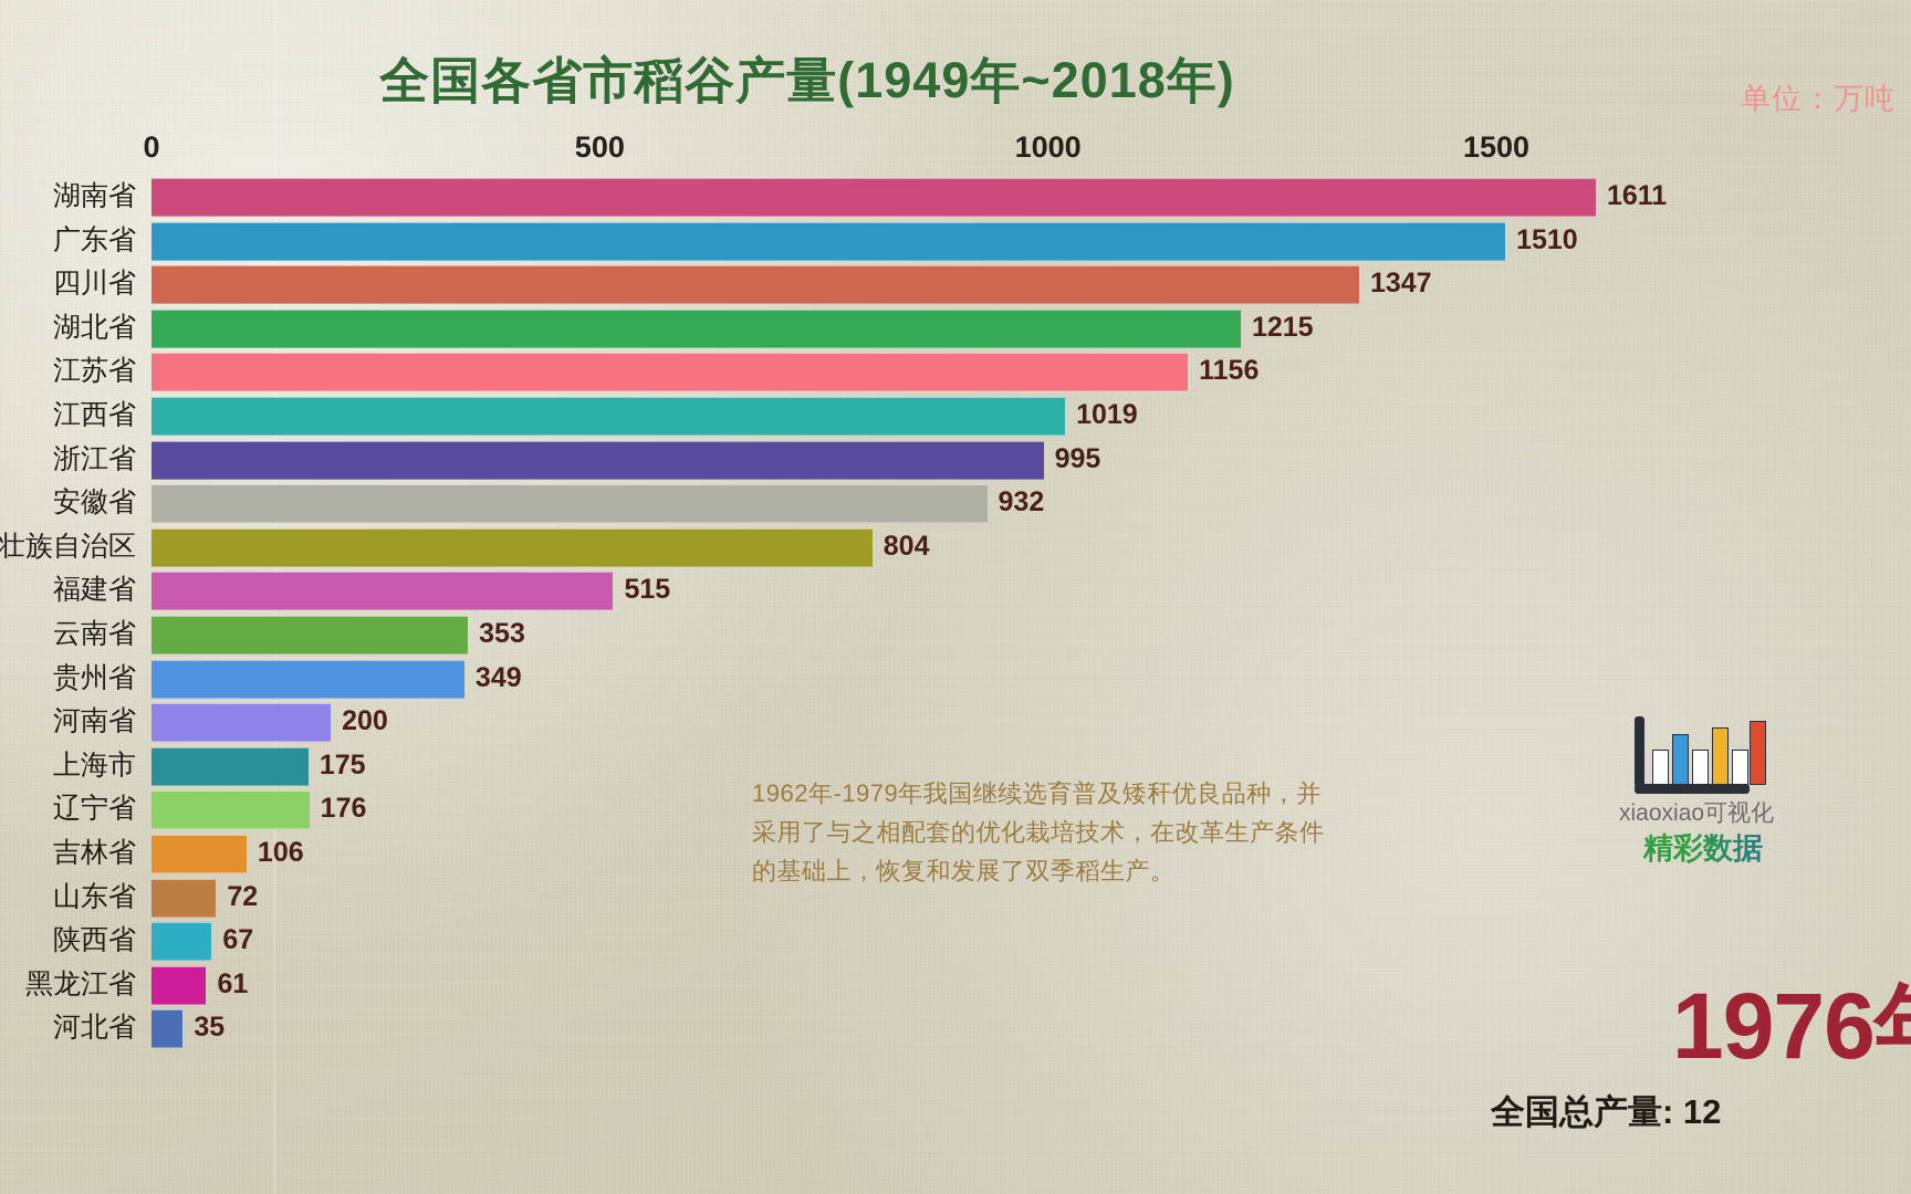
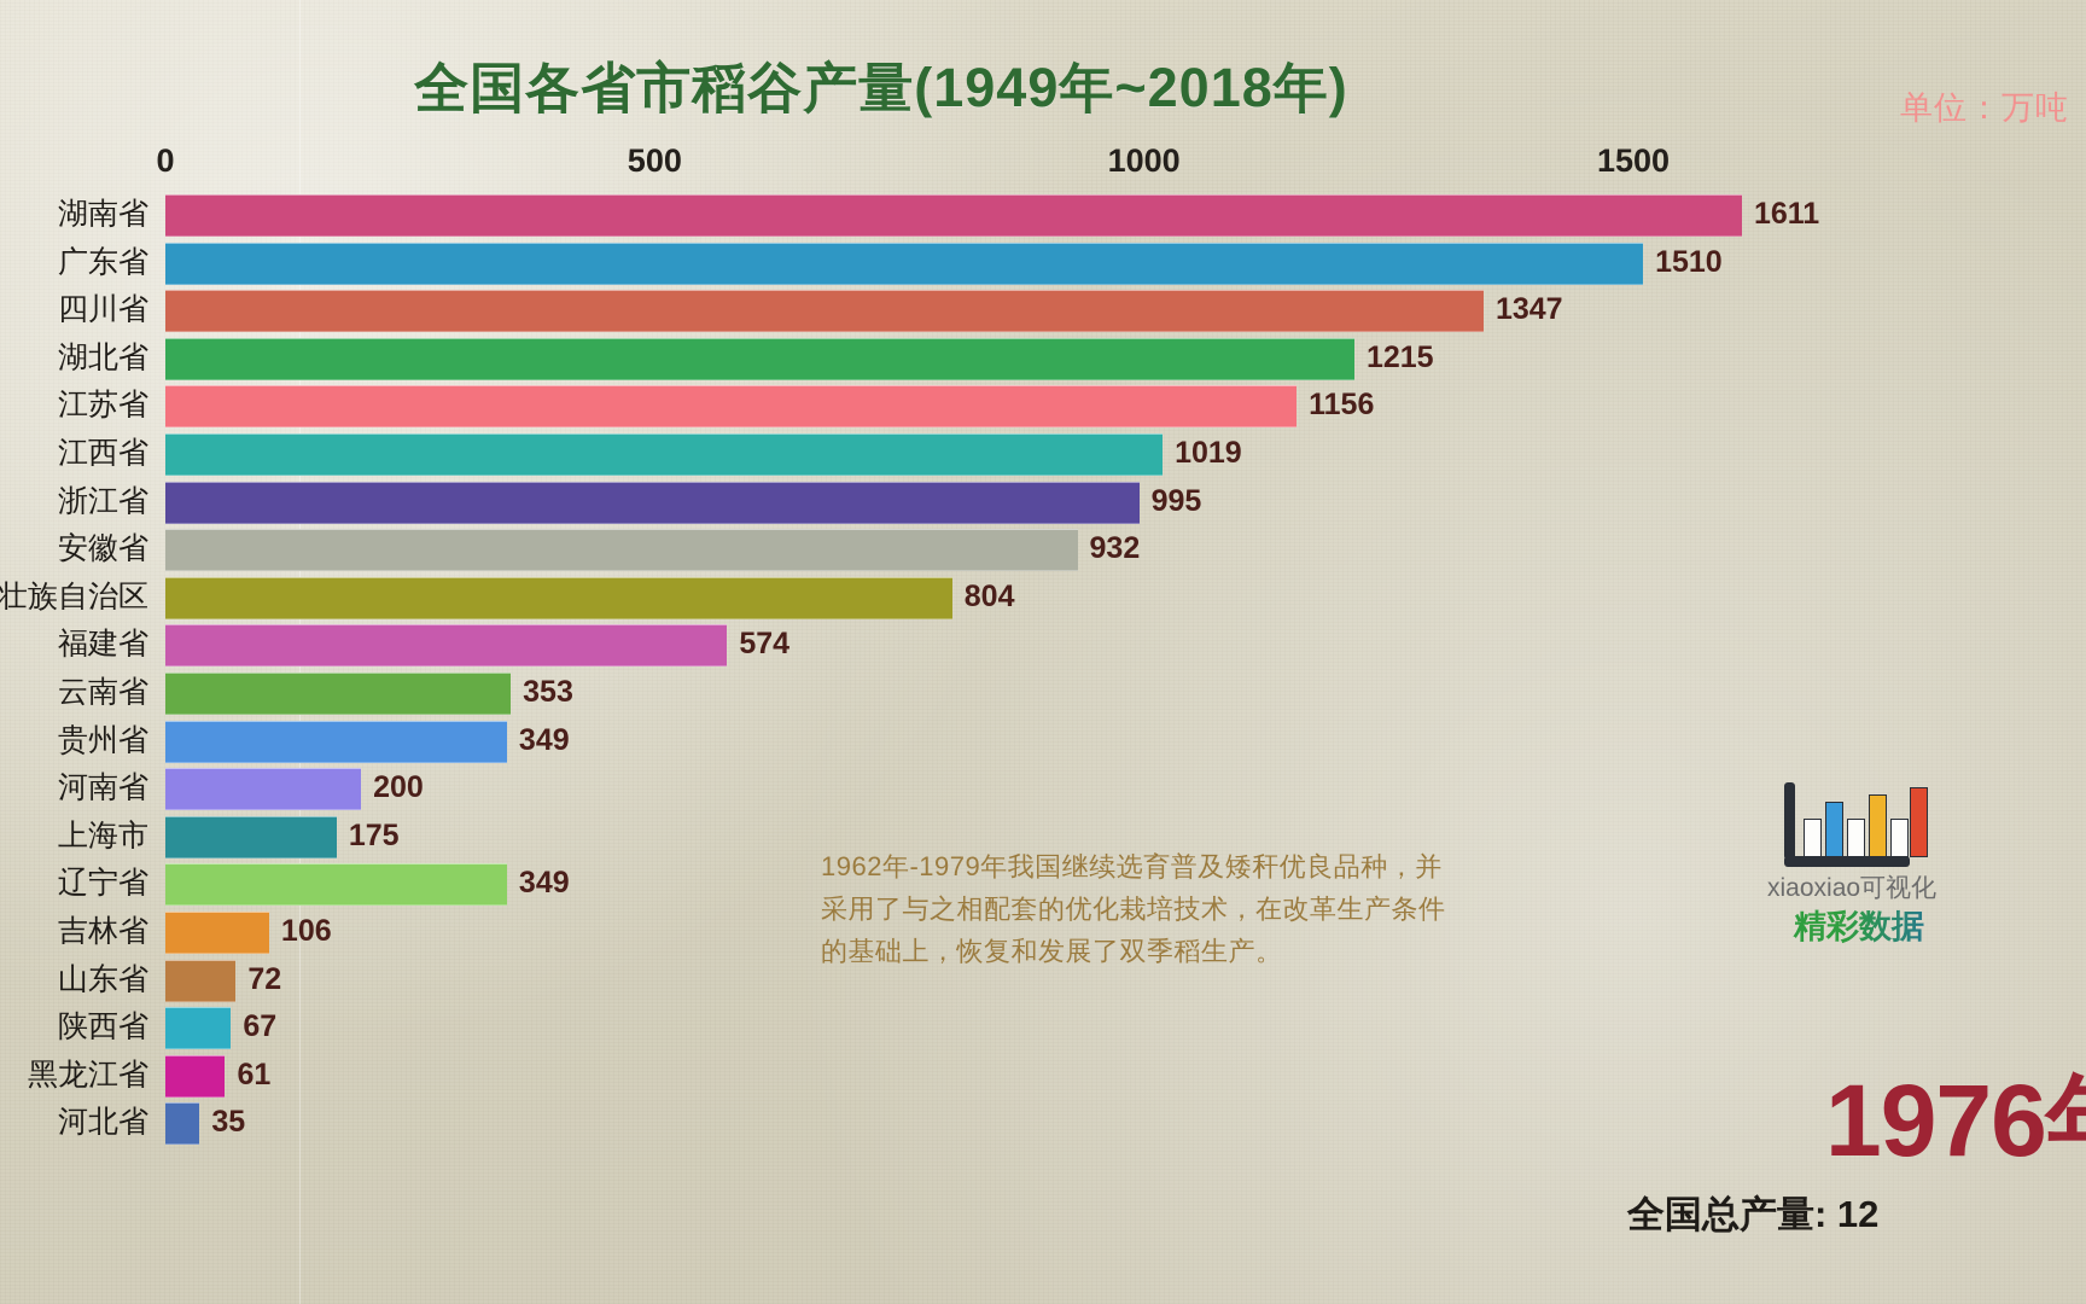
福建省: 515 -> 574
辽宁省: 176 -> 349
